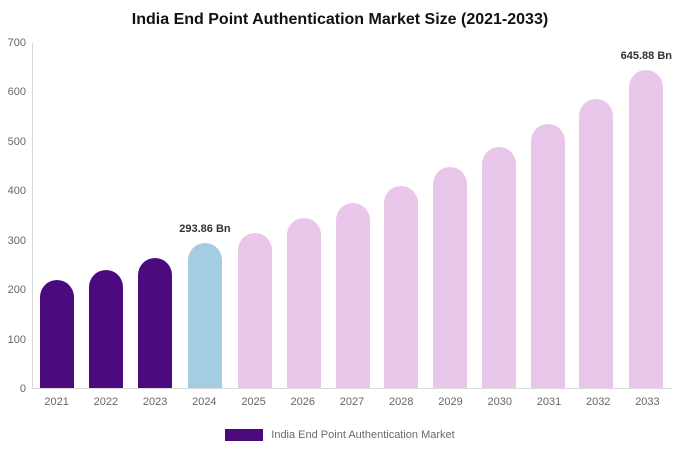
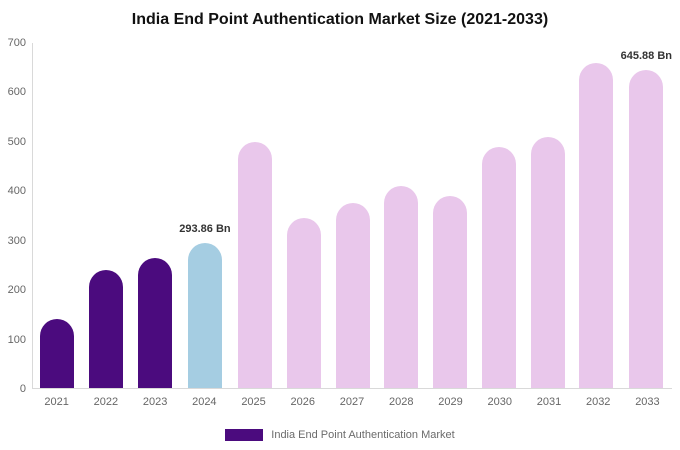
2021: 220 -> 140
2025: 320 -> 500
2029: 450 -> 390
2031: 540 -> 510
2032: 590 -> 660
